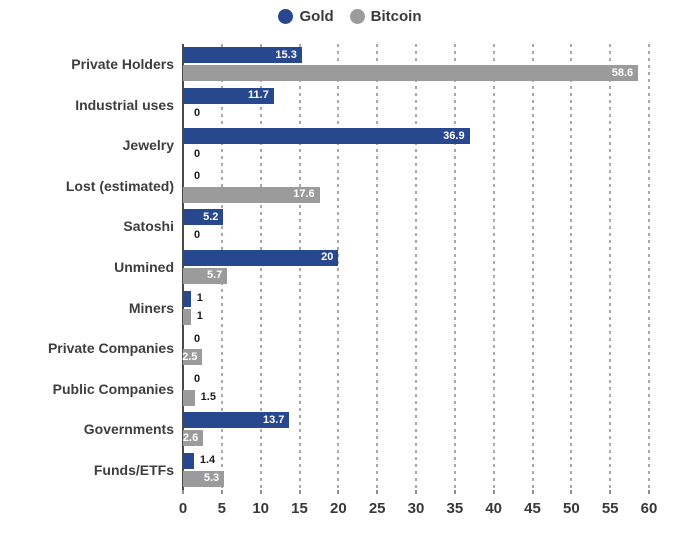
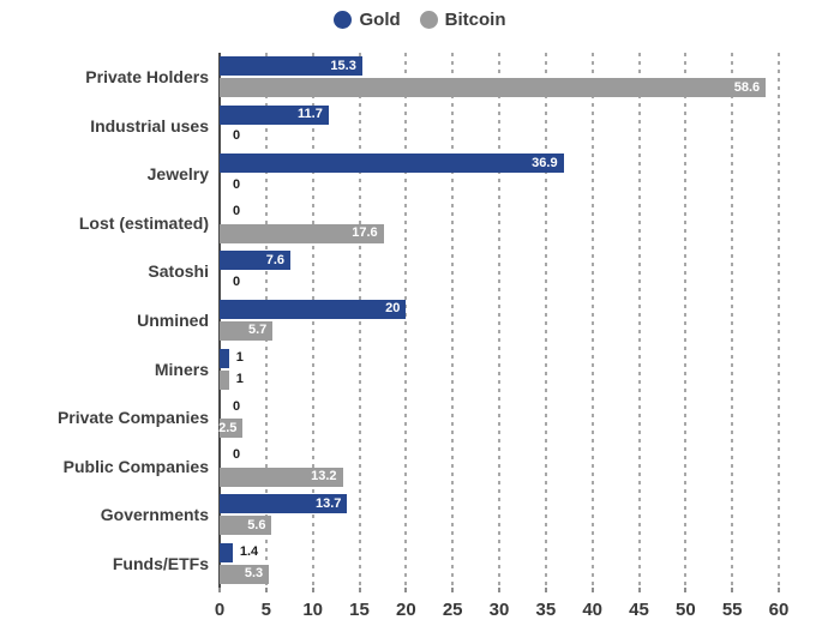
Gold/Satoshi: 5.2 -> 7.6
Bitcoin/Public Companies: 1.5 -> 13.2
Bitcoin/Governments: 2.6 -> 5.6
